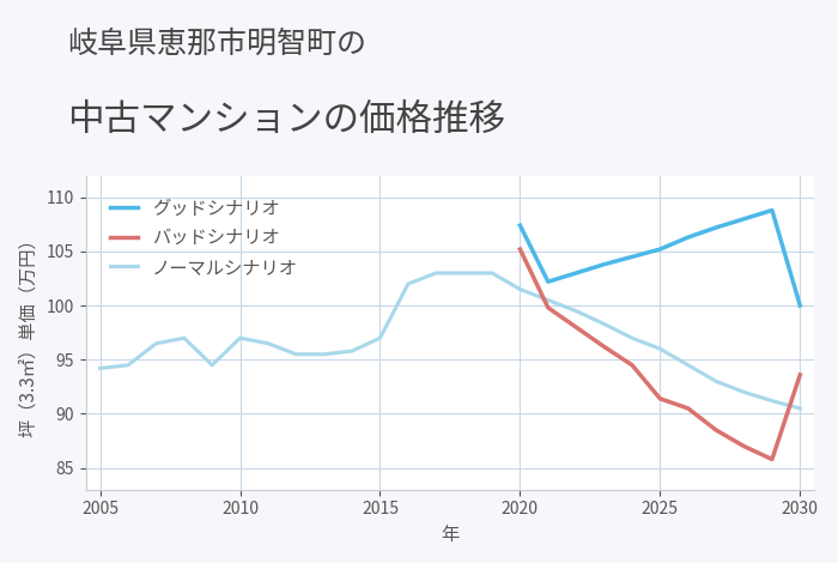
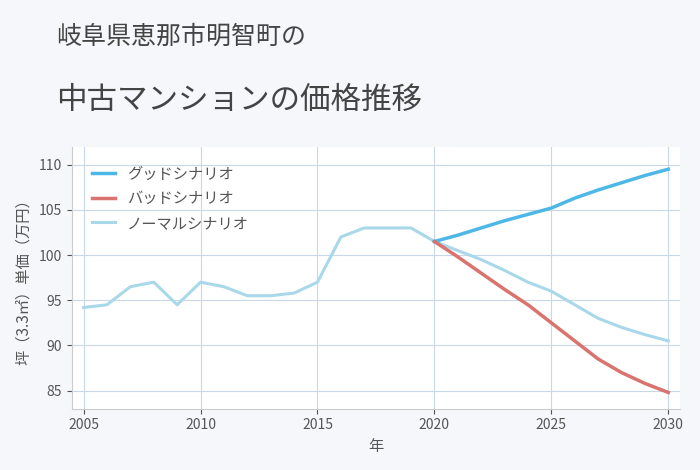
グッドシナリオ/2020: 107.4 -> 101.5
バッドシナリオ/2020: 105.2 -> 101.5
バッドシナリオ/2025: 91.4 -> 92.5
グッドシナリオ/2030: 100.0 -> 109.5
バッドシナリオ/2030: 93.6 -> 84.8
